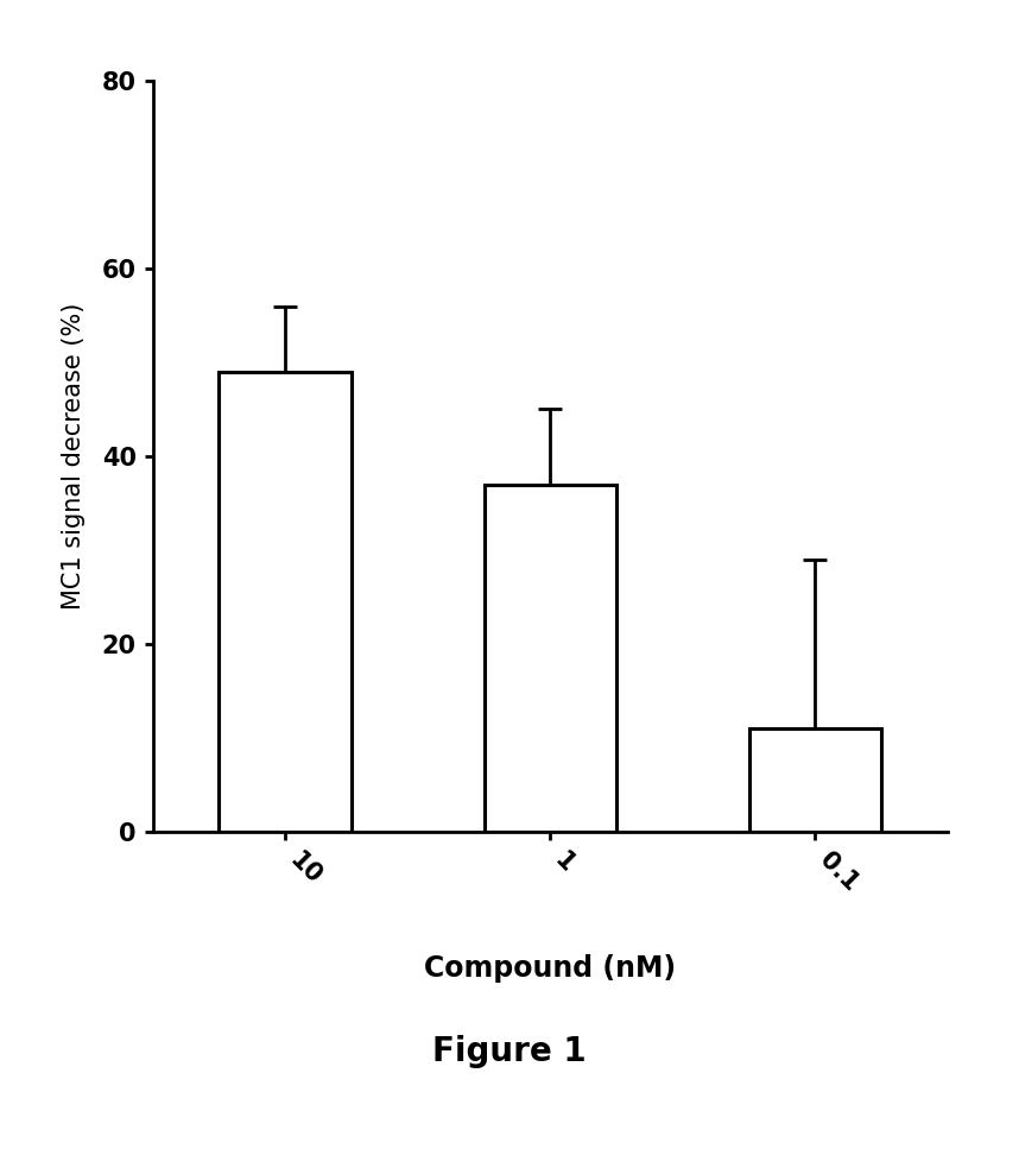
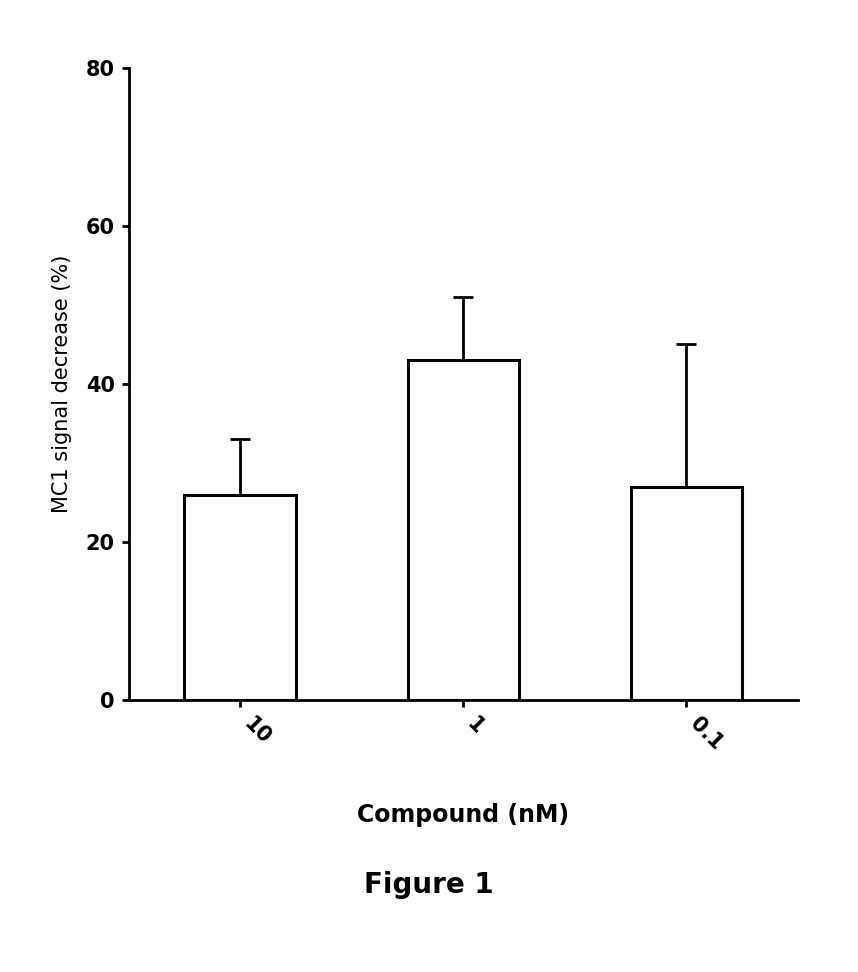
10: 49 -> 26
1: 37 -> 43
0.1: 11 -> 27
